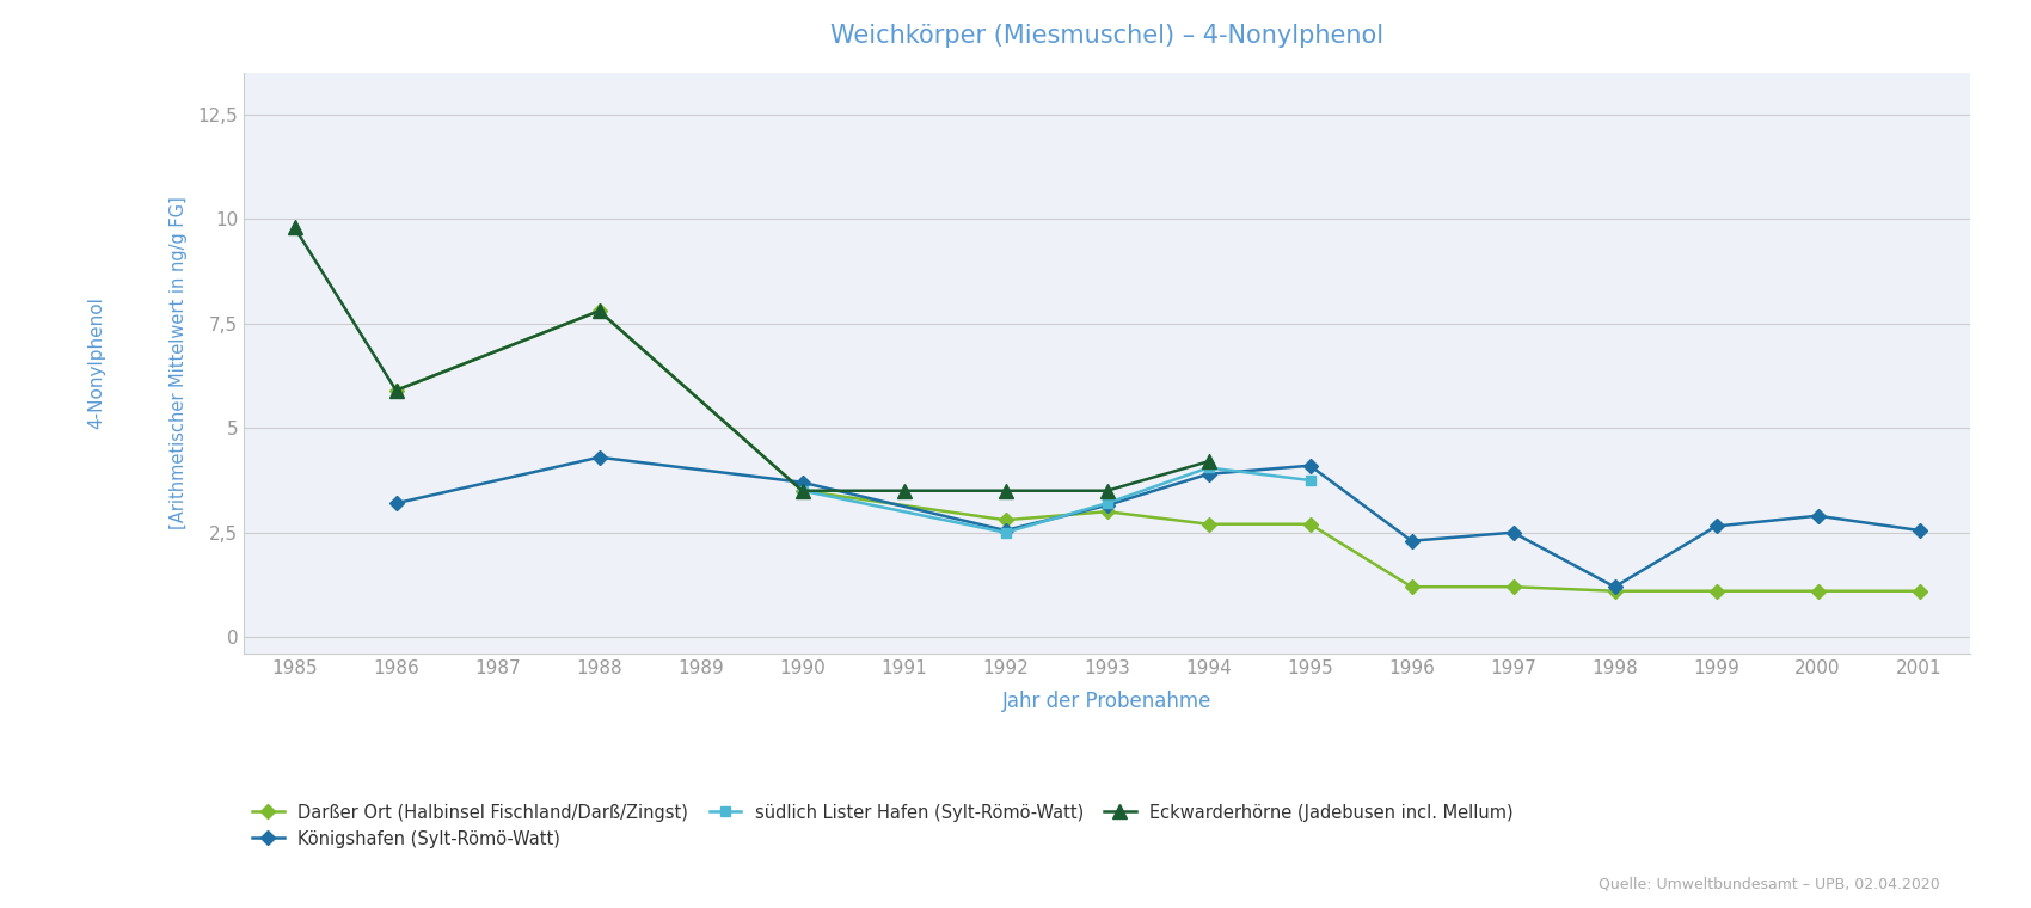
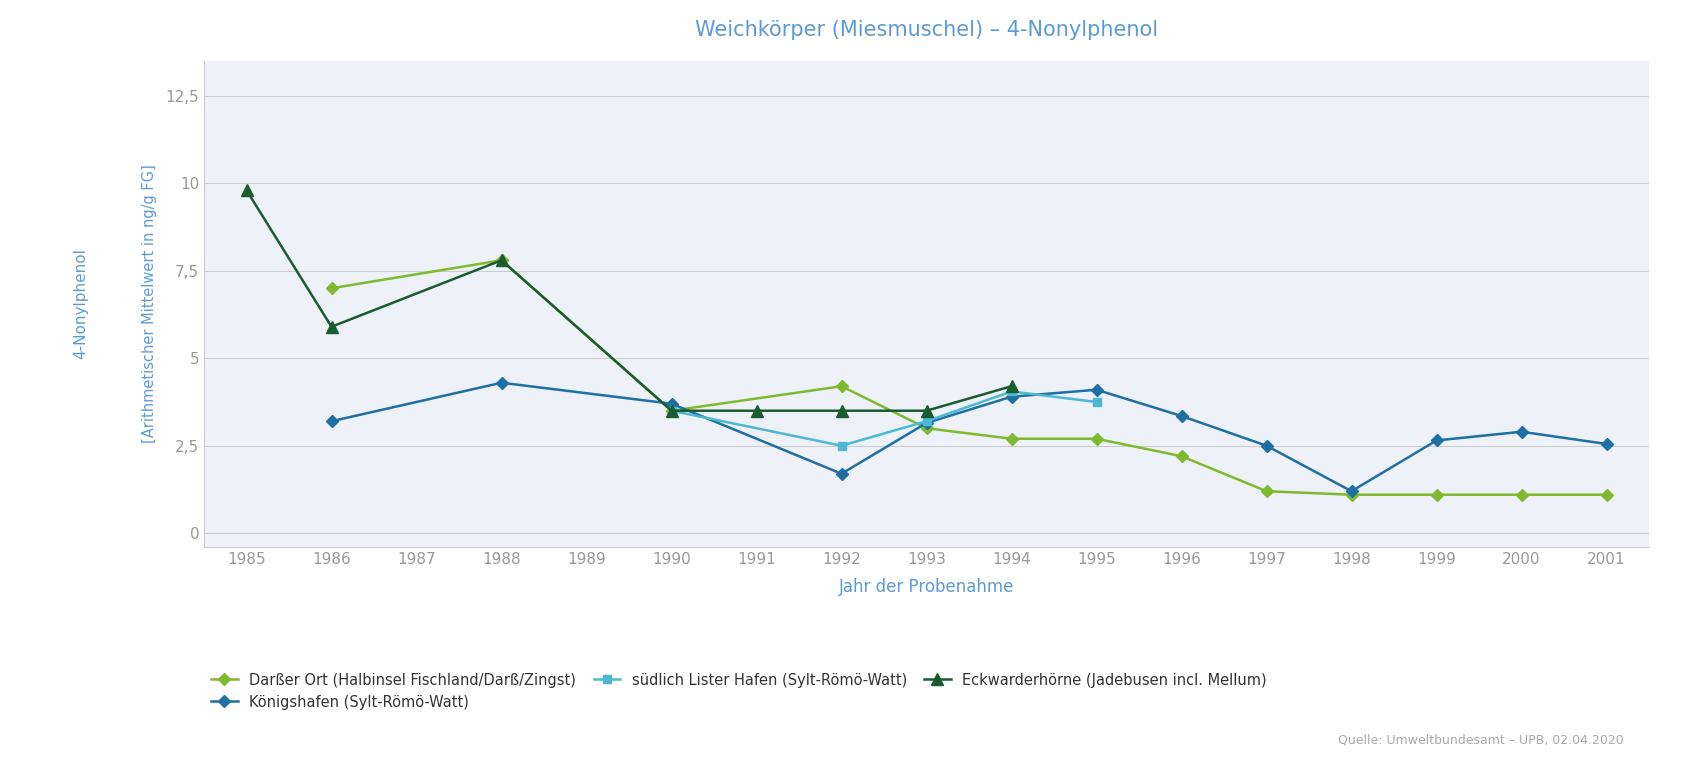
Darßer Ort (Halbinsel Fischland/Darß/Zingst)/1986: 5,9 -> 7,0
Darßer Ort (Halbinsel Fischland/Darß/Zingst)/1992: 2,8 -> 4,2
Königshafen (Sylt-Römö-Watt)/1992: 2,55 -> 1,70
Darßer Ort (Halbinsel Fischland/Darß/Zingst)/1996: 1,2 -> 2,2
Königshafen (Sylt-Römö-Watt)/1996: 2,30 -> 3,35
